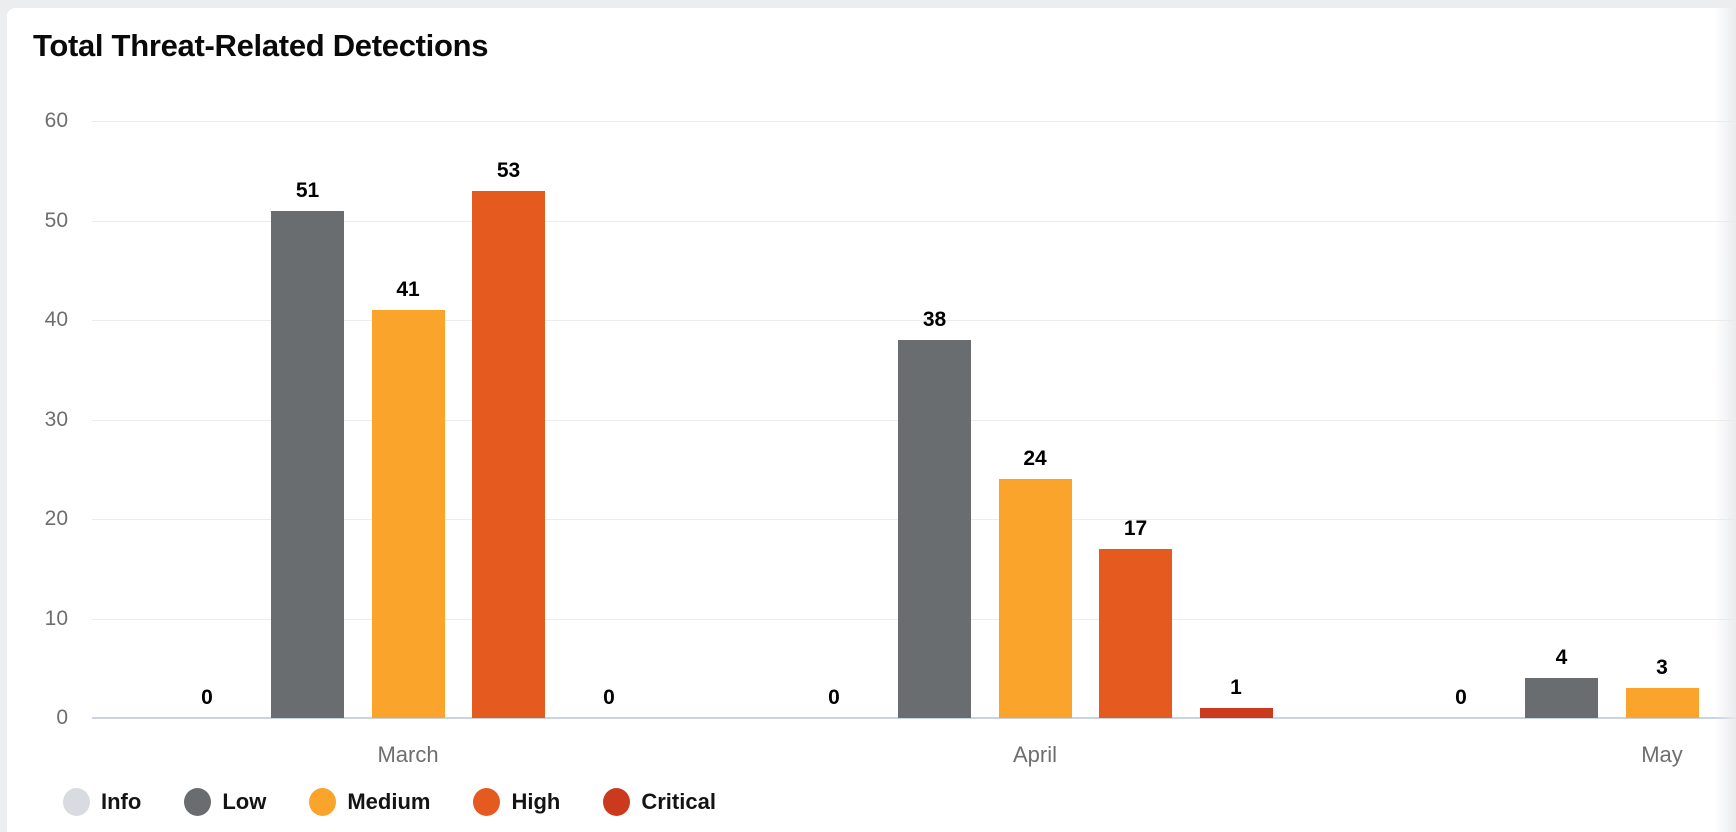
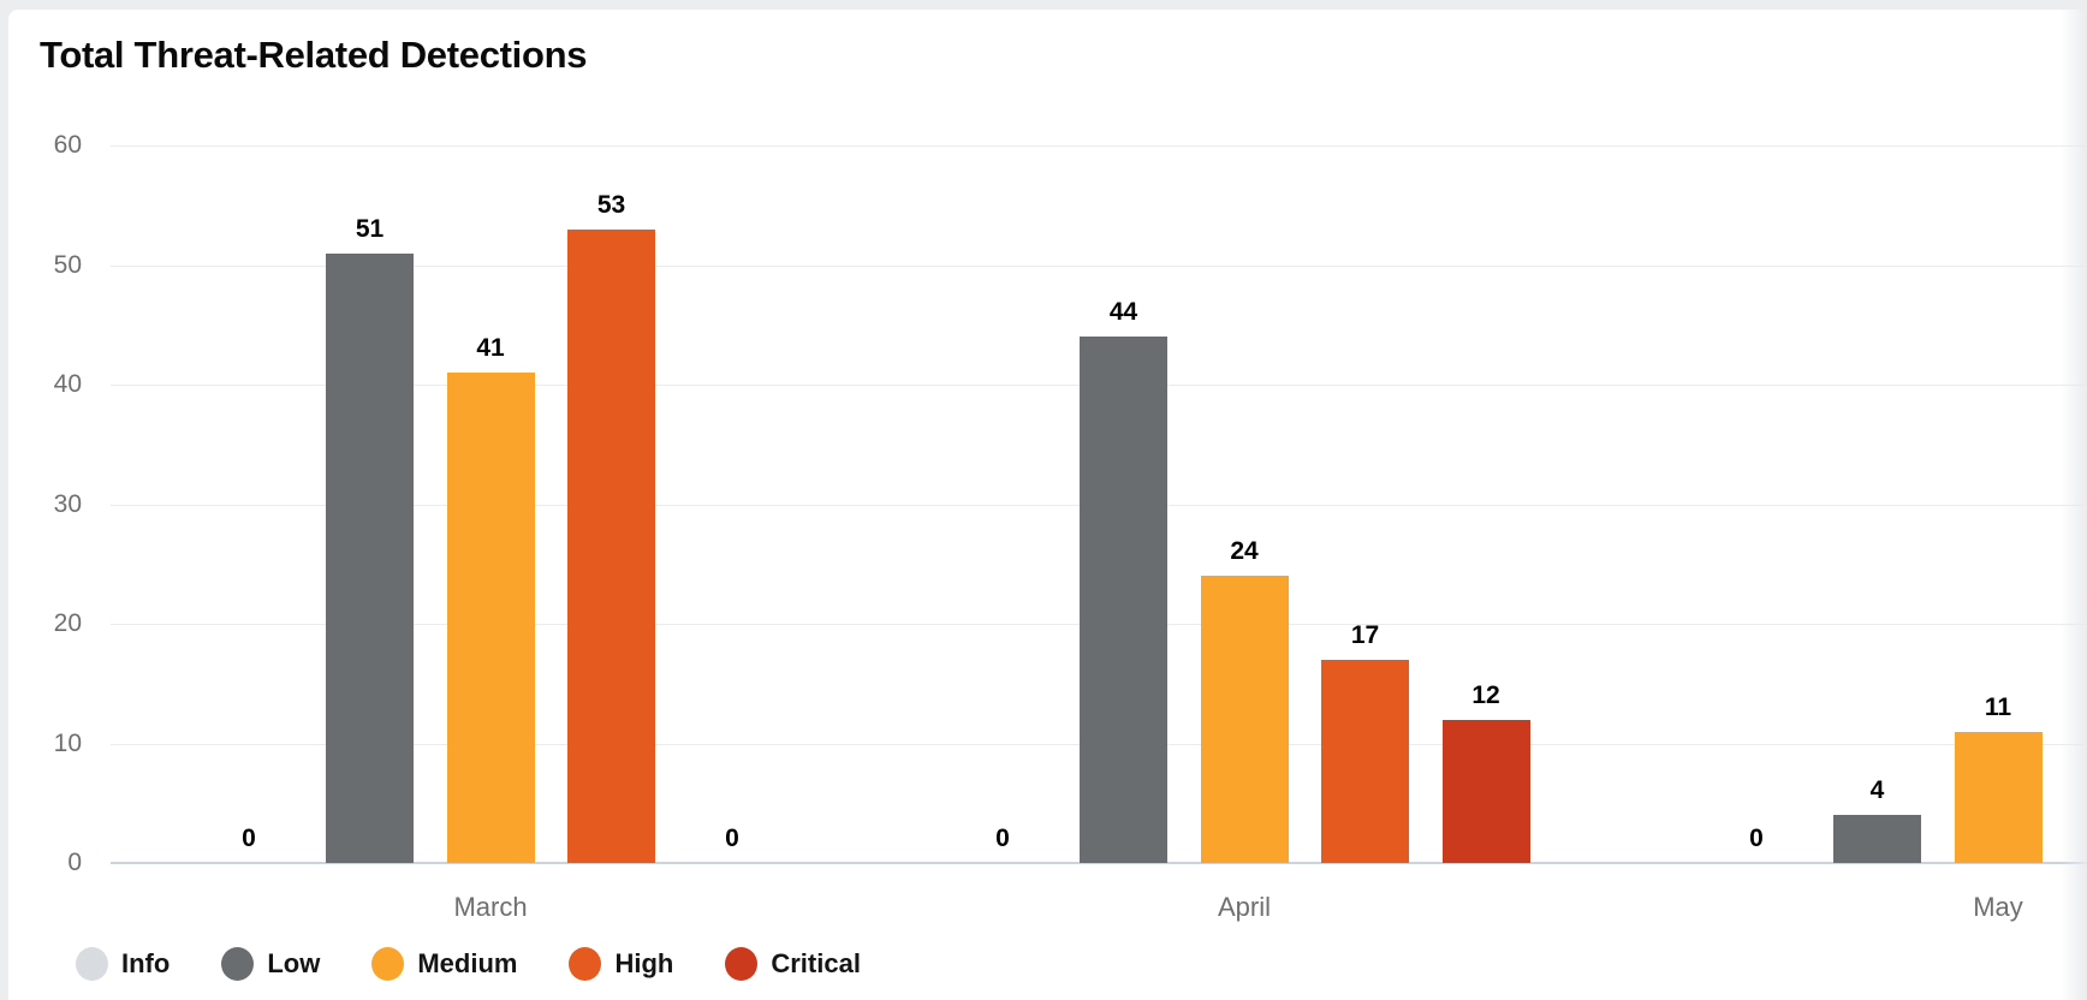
Low/April: 38 -> 44
Critical/April: 1 -> 12
Medium/May: 3 -> 11
